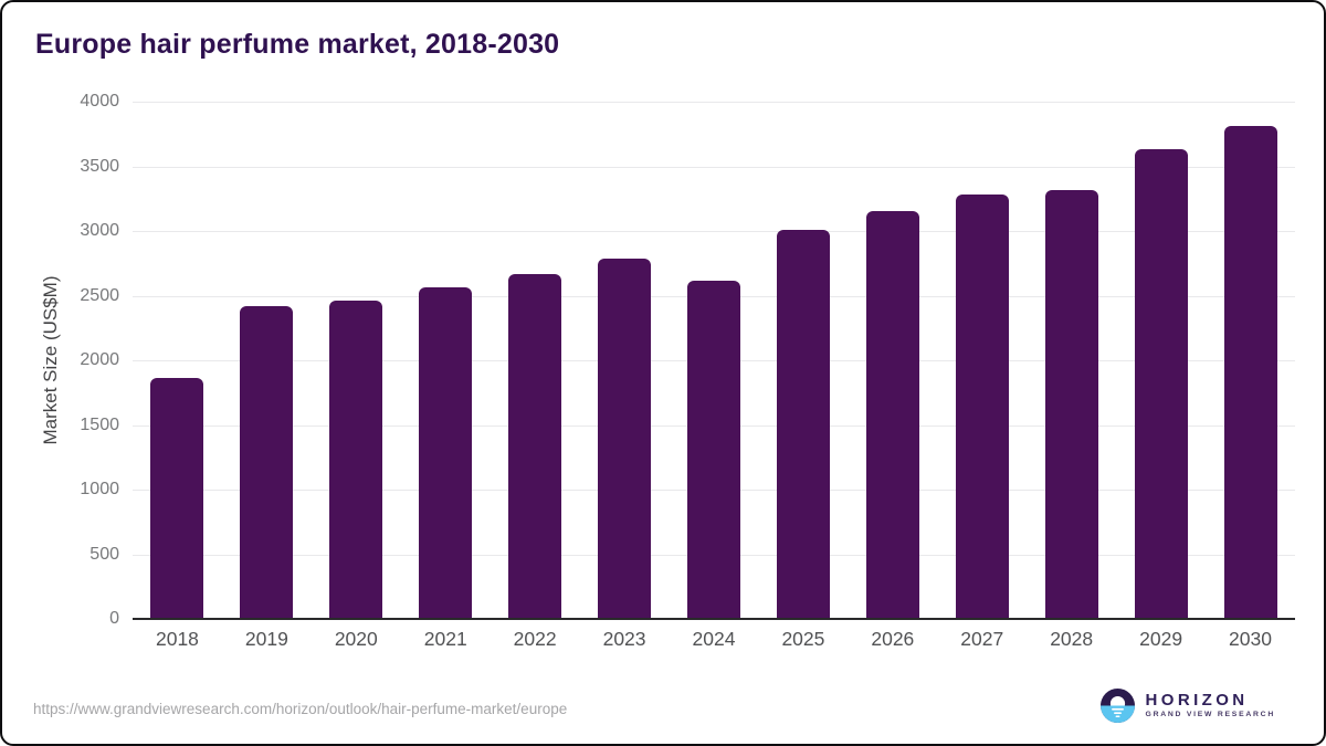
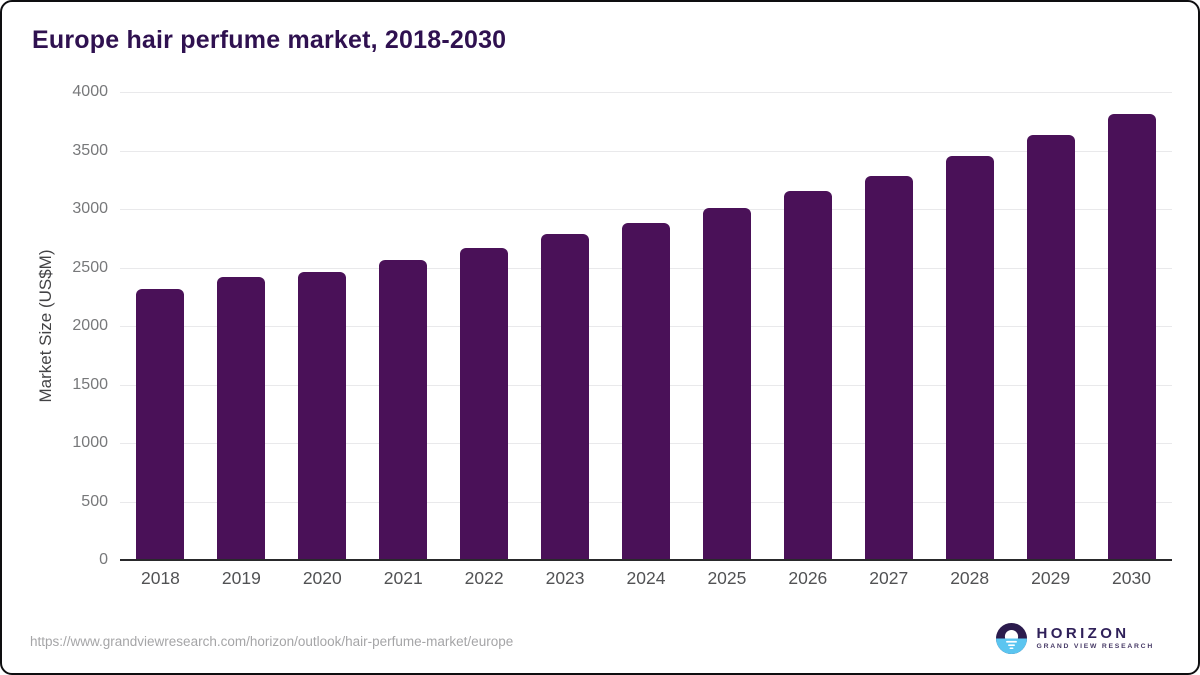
2018: 1860 -> 2320
2024: 2620 -> 2880
2028: 3320 -> 3450
